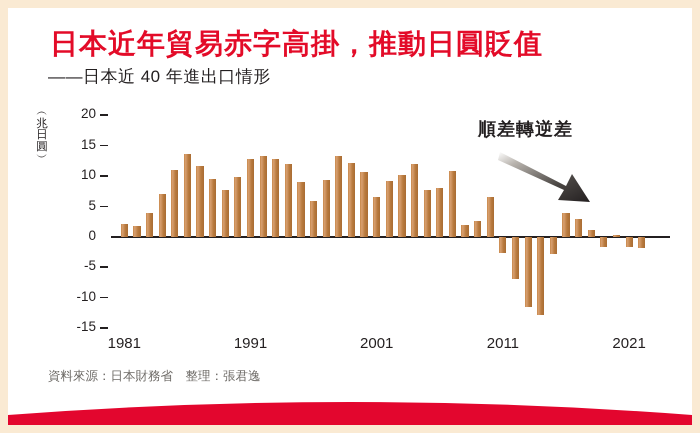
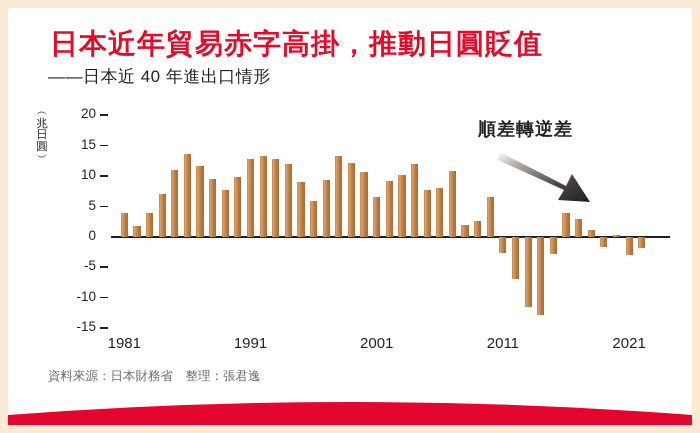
1981: 2 -> 4
2021: -2 -> -3
